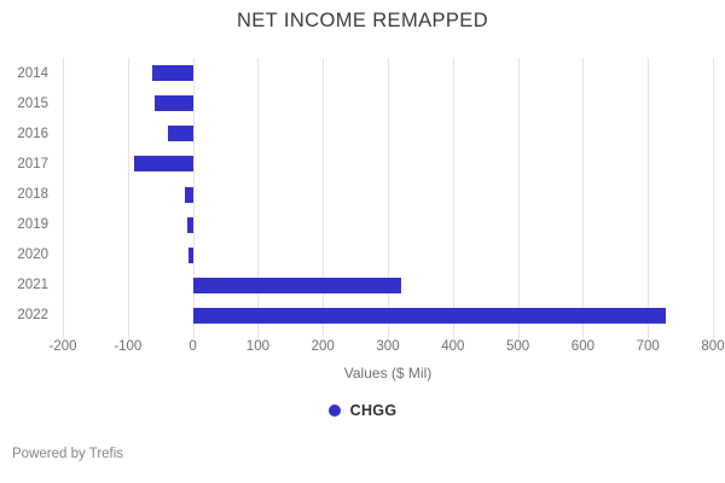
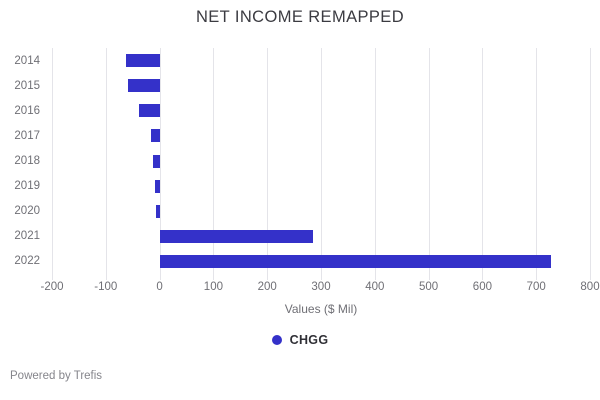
2017: -90 -> -20
2021: 320 -> 290
